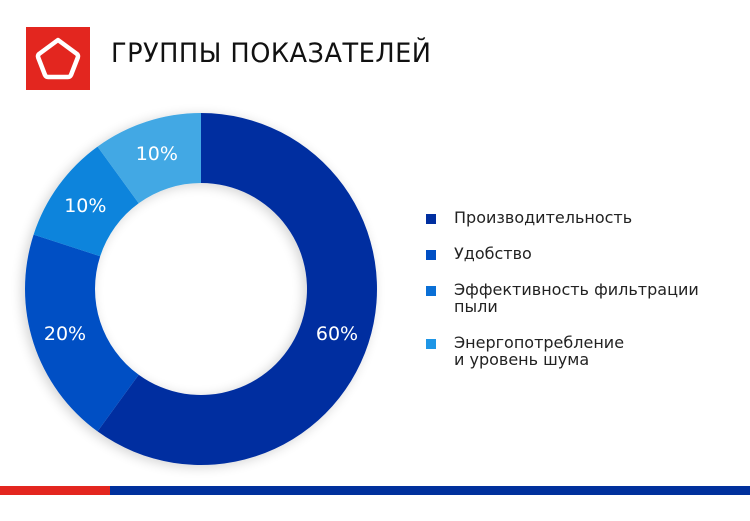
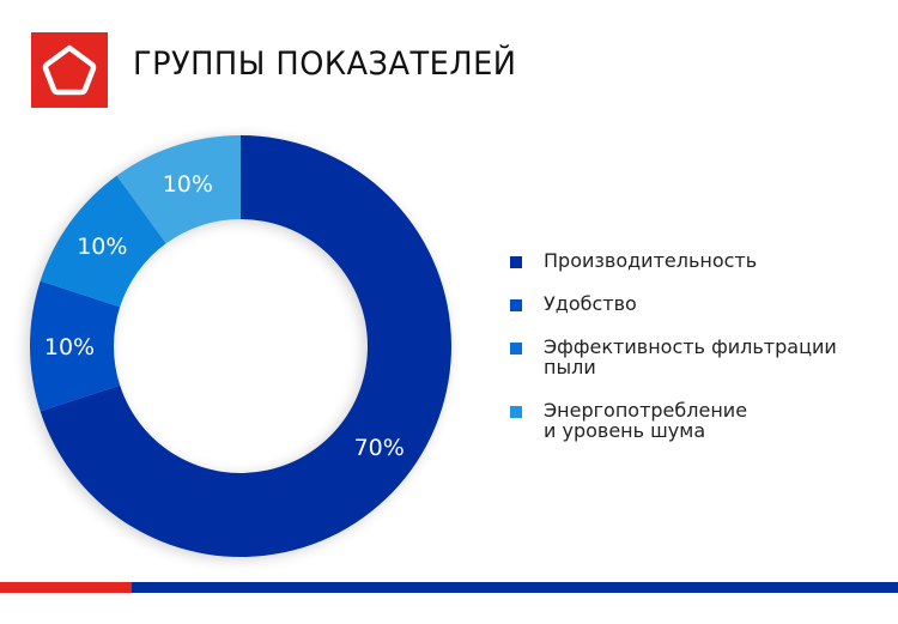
Производительность: 60% -> 70%
Удобство: 20% -> 10%
